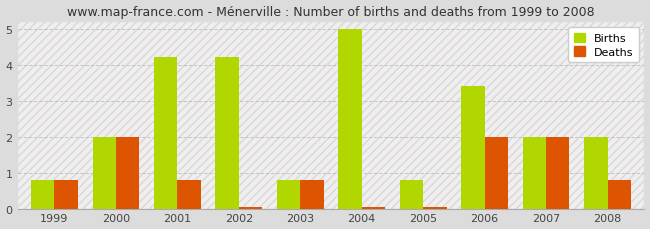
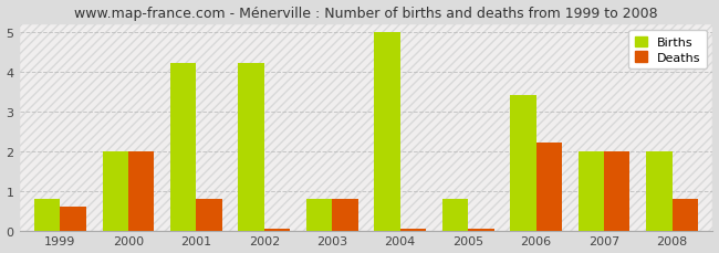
Deaths/1999: 0.80 -> 0.60
Deaths/2006: 2.00 -> 2.20
